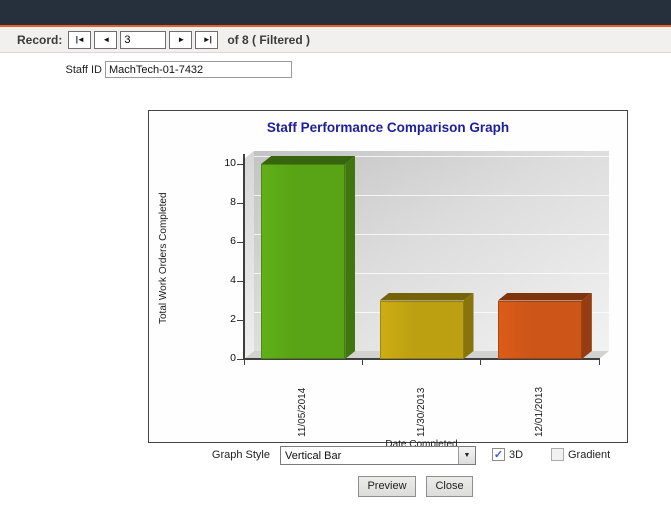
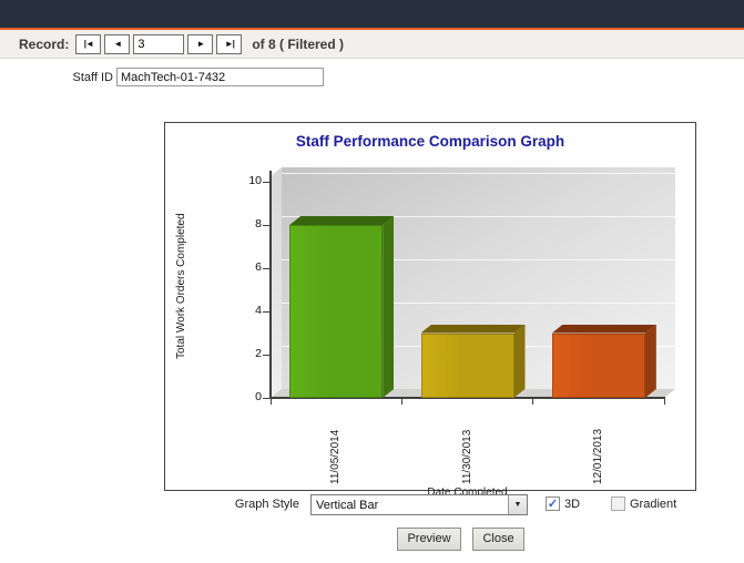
11/05/2014: 10 -> 8
